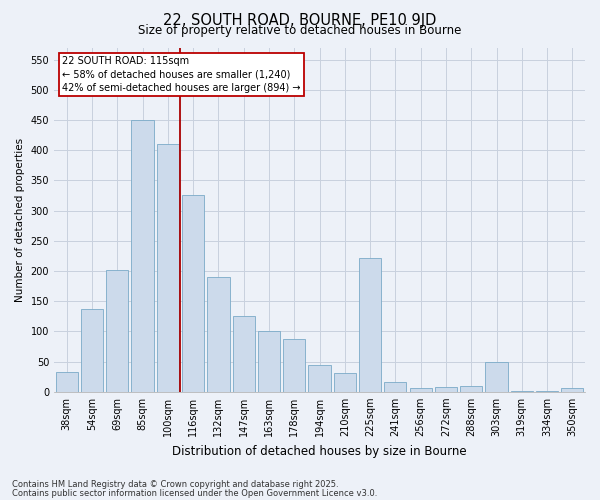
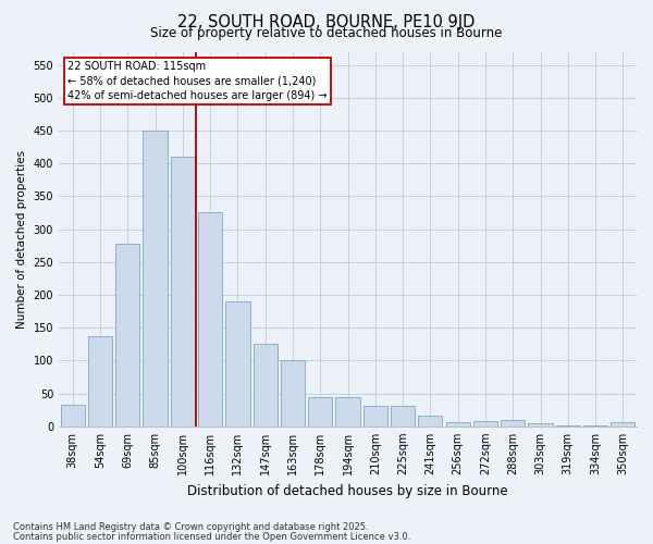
69sqm: 202 -> 277
178sqm: 88 -> 45
225sqm: 222 -> 31
303sqm: 50 -> 5
